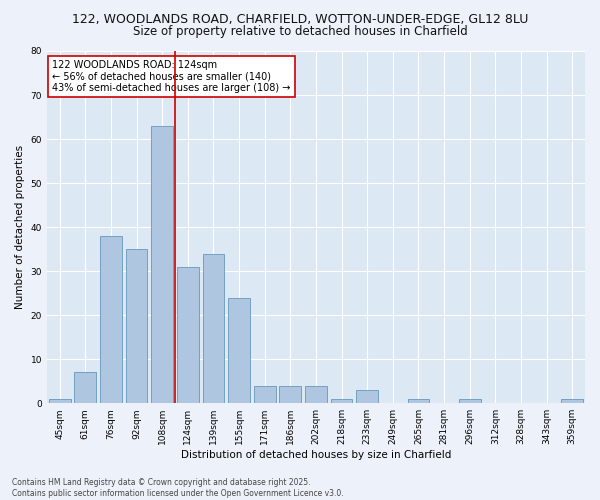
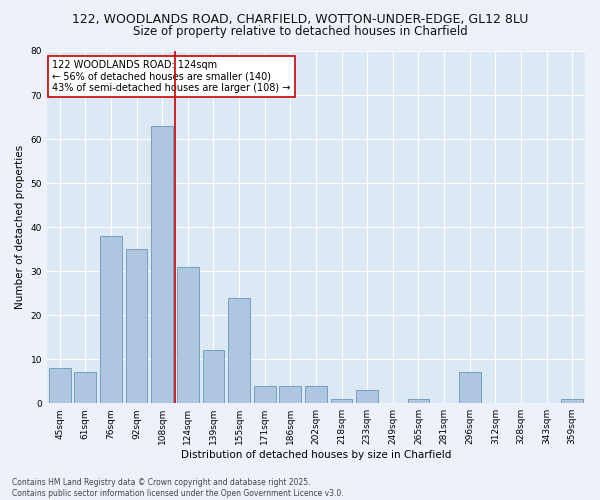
45sqm: 1 -> 8
139sqm: 34 -> 12
296sqm: 1 -> 7
